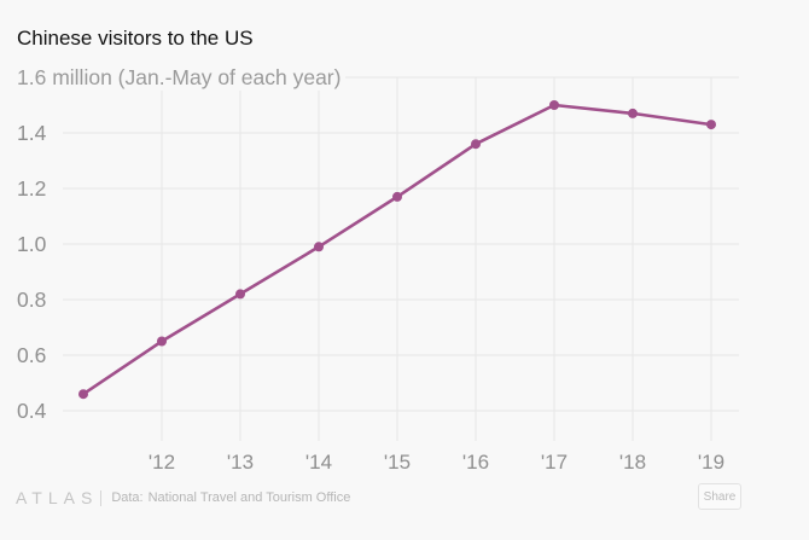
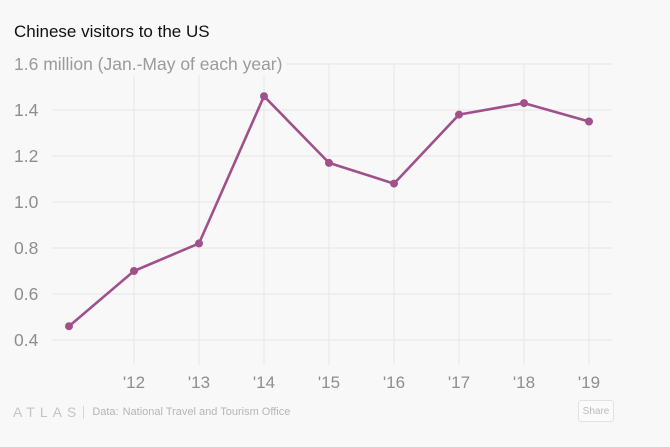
'12: 0.65 -> 0.70
'14: 0.99 -> 1.46
'16: 1.36 -> 1.08
'17: 1.50 -> 1.38
'18: 1.47 -> 1.43
'19: 1.43 -> 1.35
